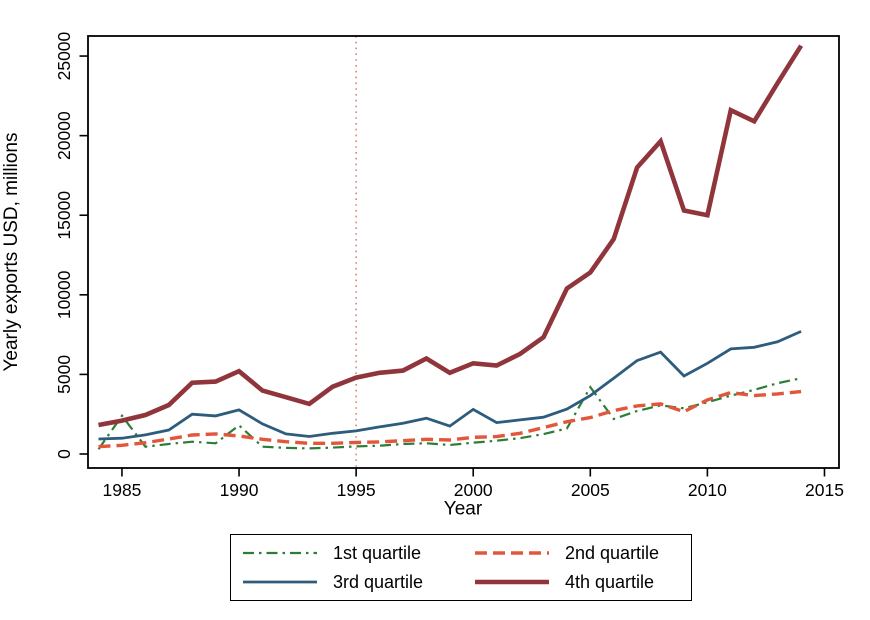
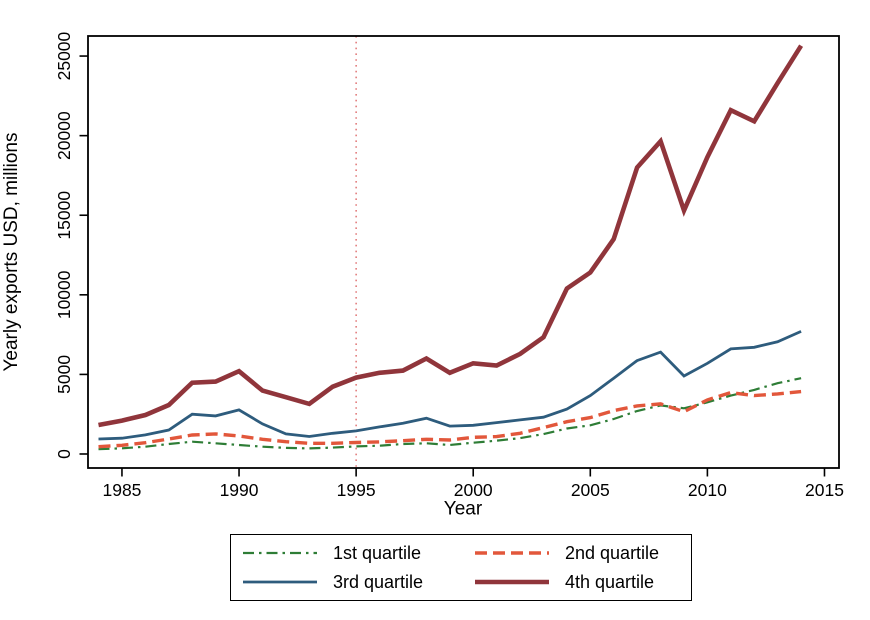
1st quartile/1985: 2400 -> 400
1st quartile/1990: 1800 -> 600
3rd quartile/2000: 2800 -> 1800
1st quartile/2005: 4200 -> 1800
4th quartile/2010: 15000 -> 18600
